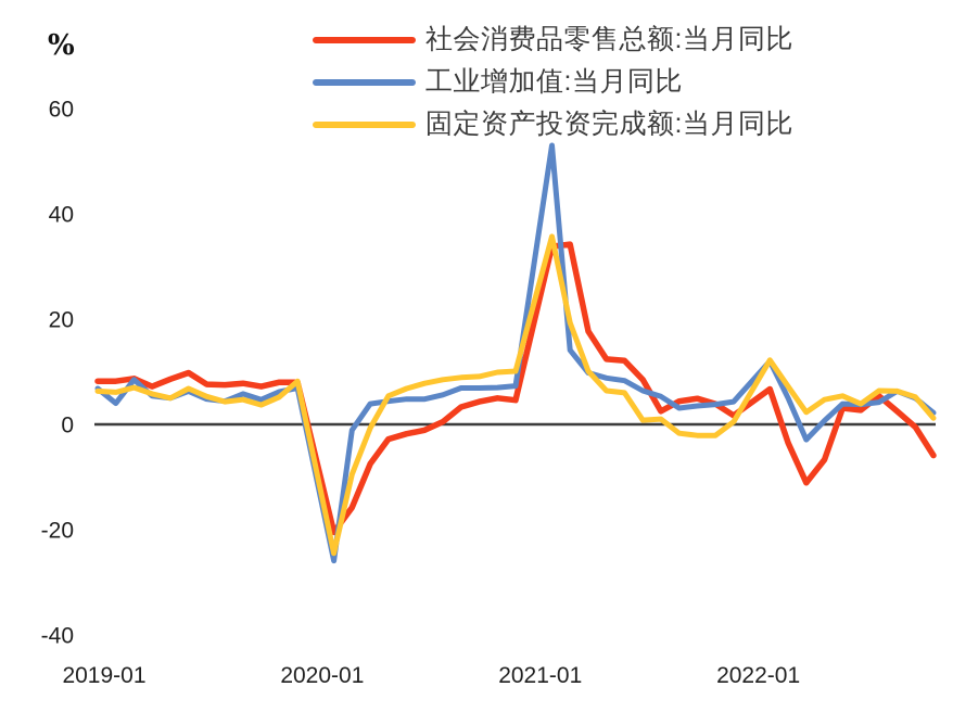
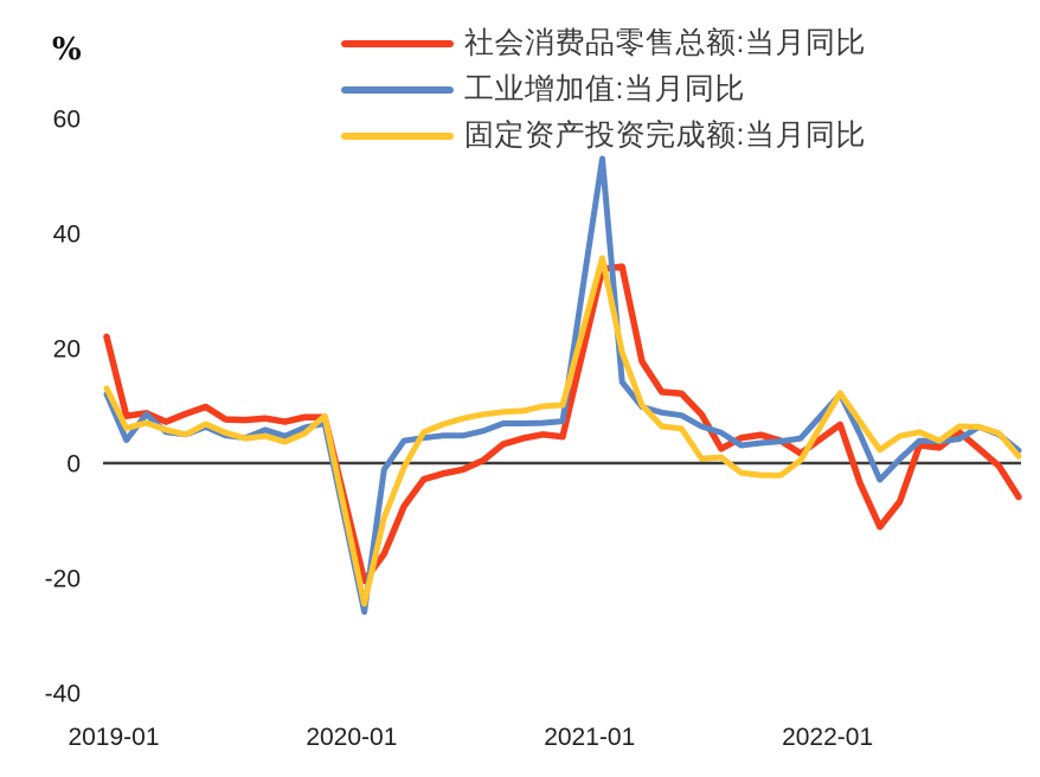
社会消费品零售总额:当月同比/2019-01: 8 -> 22
工业增加值:当月同比/2019-01: 7 -> 12
固定资产投资完成额:当月同比/2019-01: 6 -> 13
